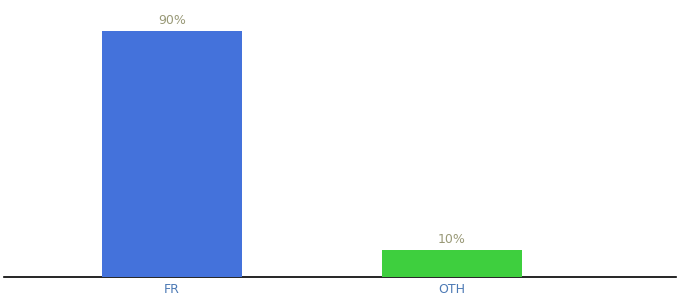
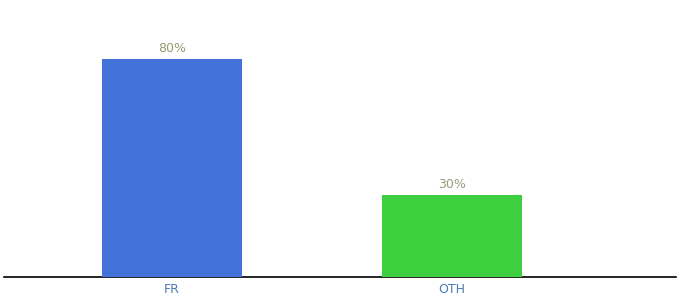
FR: 90% -> 80%
OTH: 10% -> 30%
